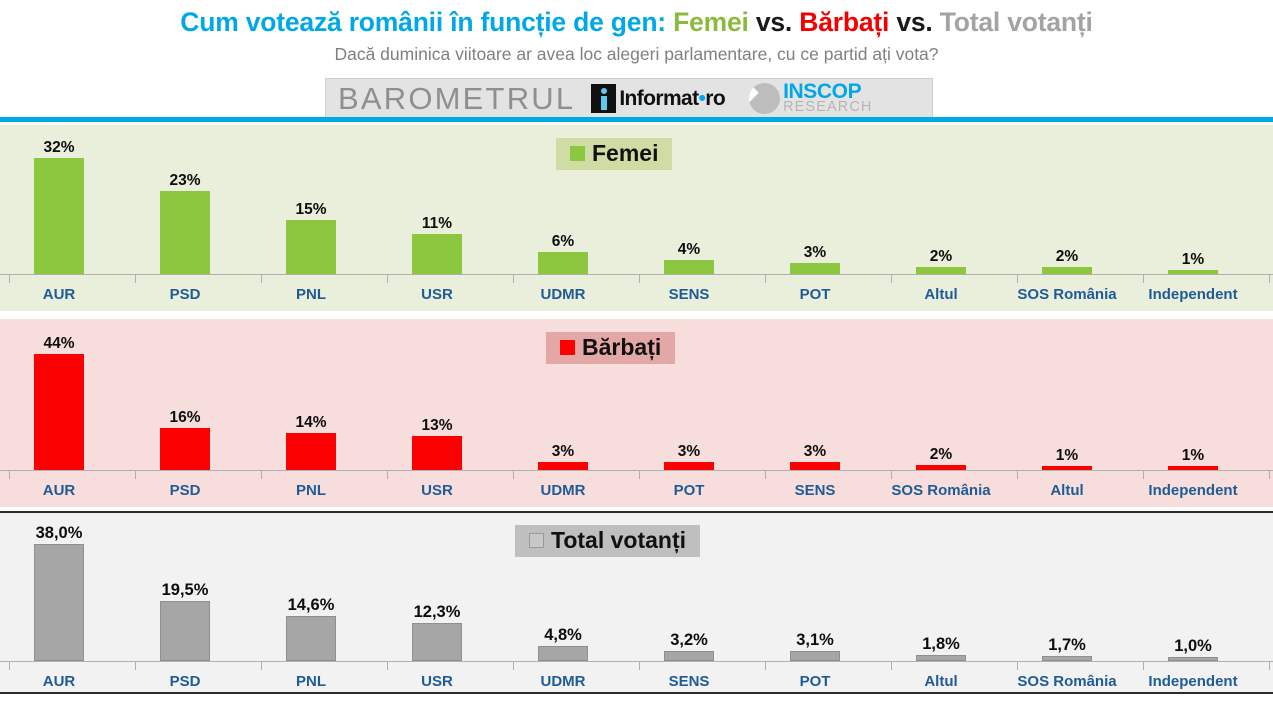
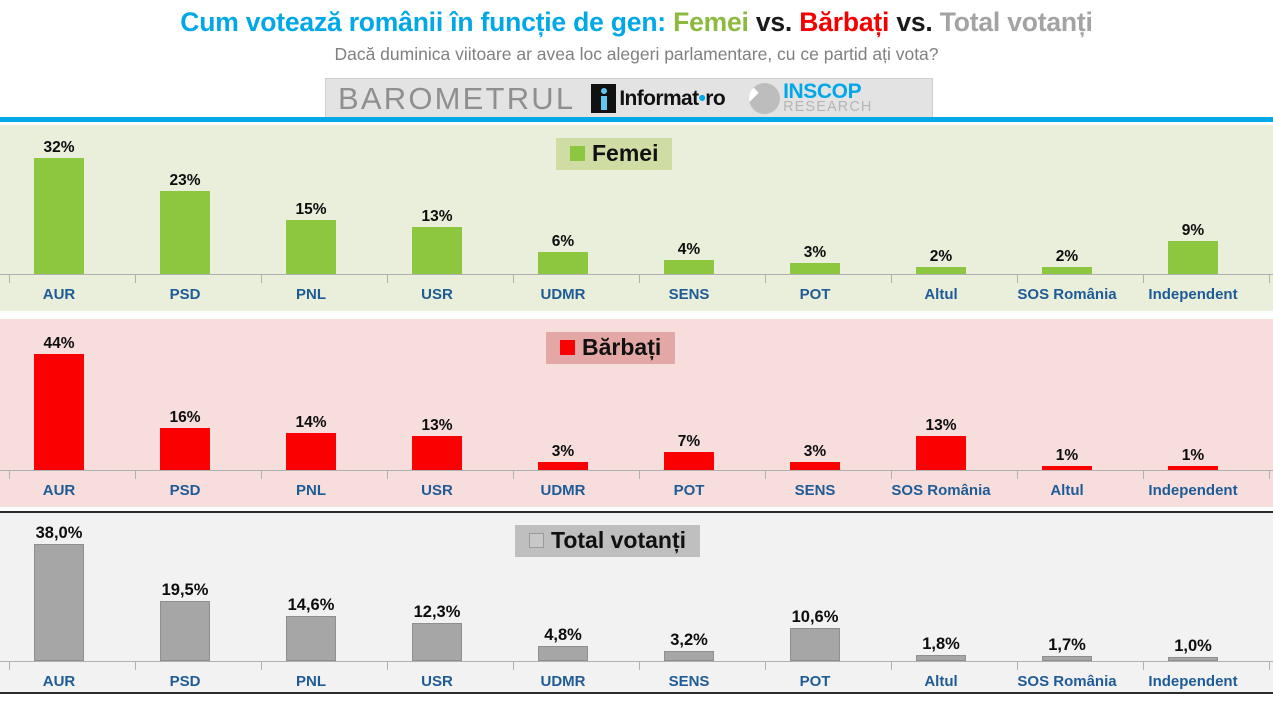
Femei/USR: 11% -> 13%
Femei/Independent: 1% -> 9%
Bărbați/POT: 3% -> 7%
Bărbați/SOS România: 2% -> 13%
Total votanți/POT: 3,1% -> 10,6%
